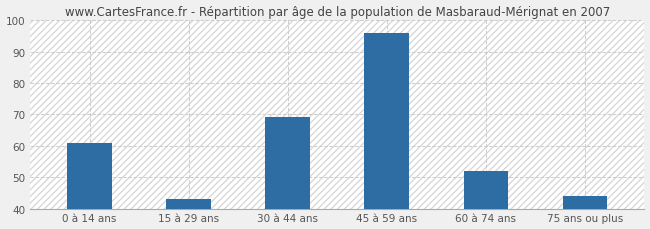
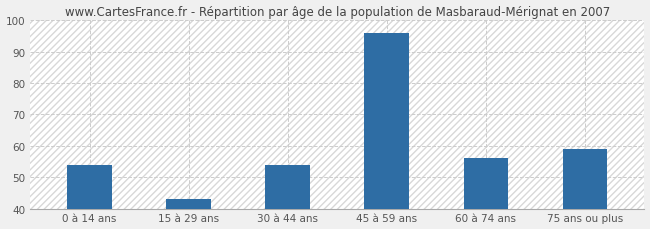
0 à 14 ans: 61 -> 54
30 à 44 ans: 69 -> 54
60 à 74 ans: 52 -> 56
75 ans ou plus: 44 -> 59
